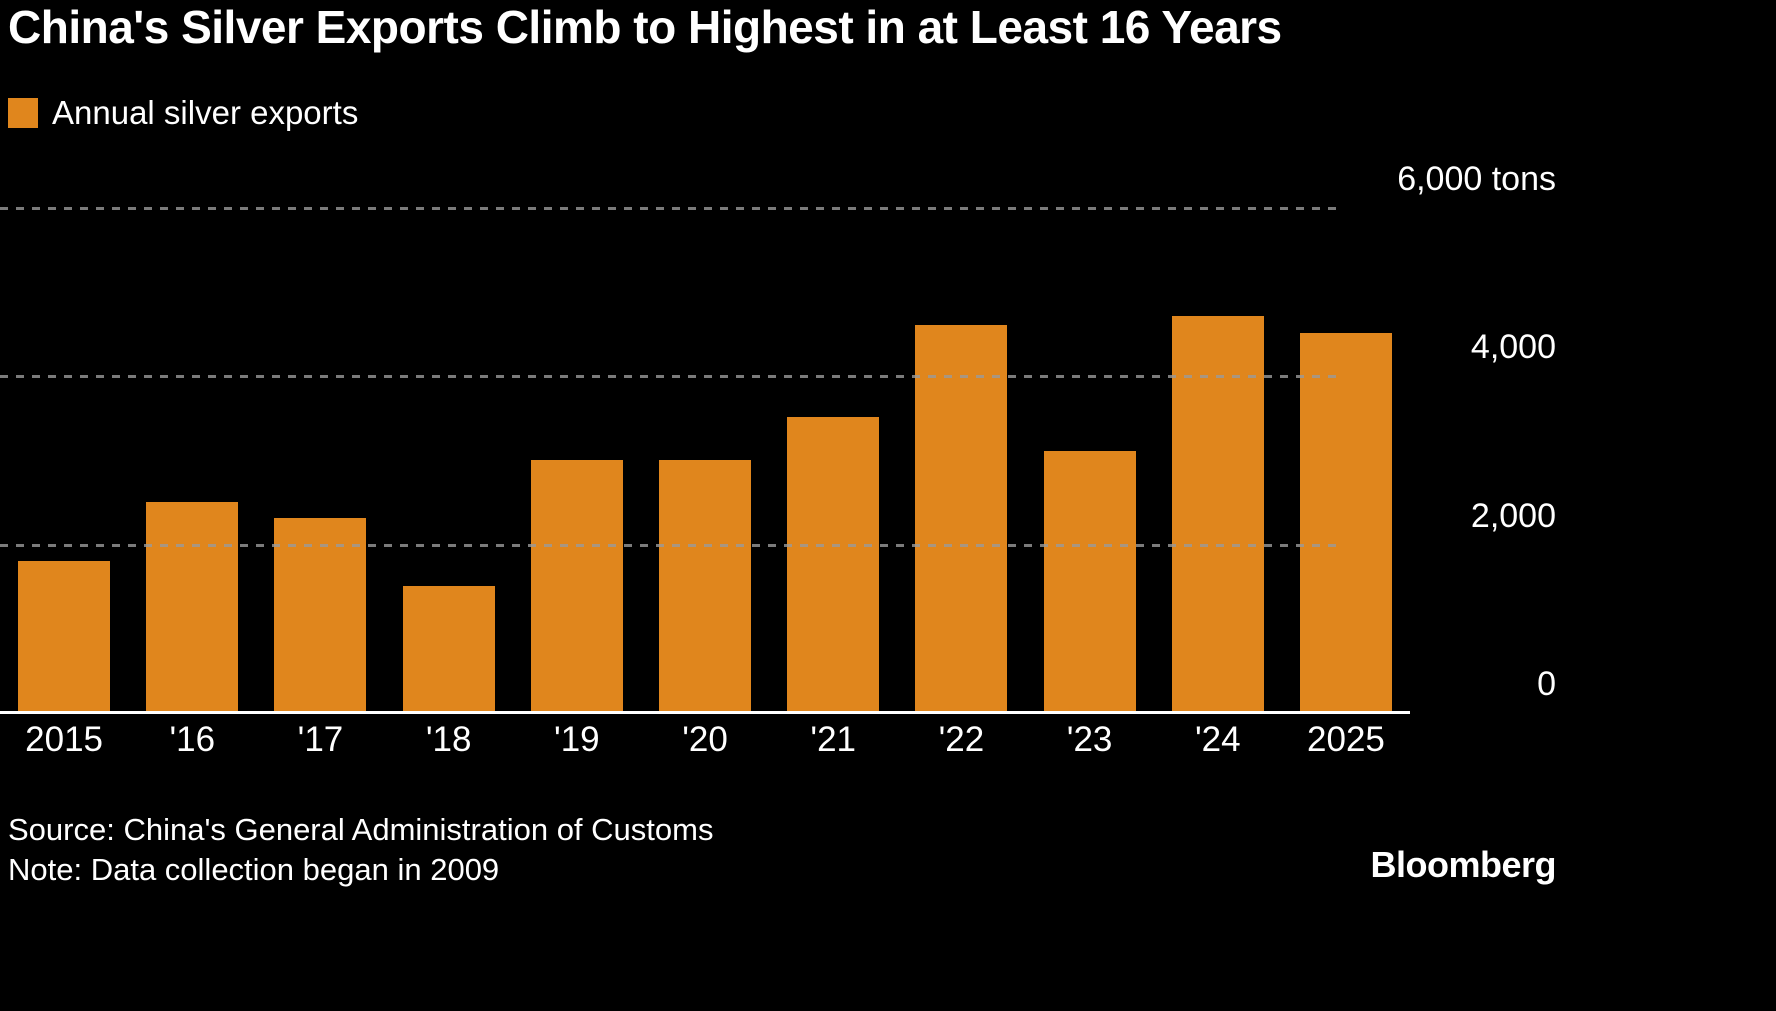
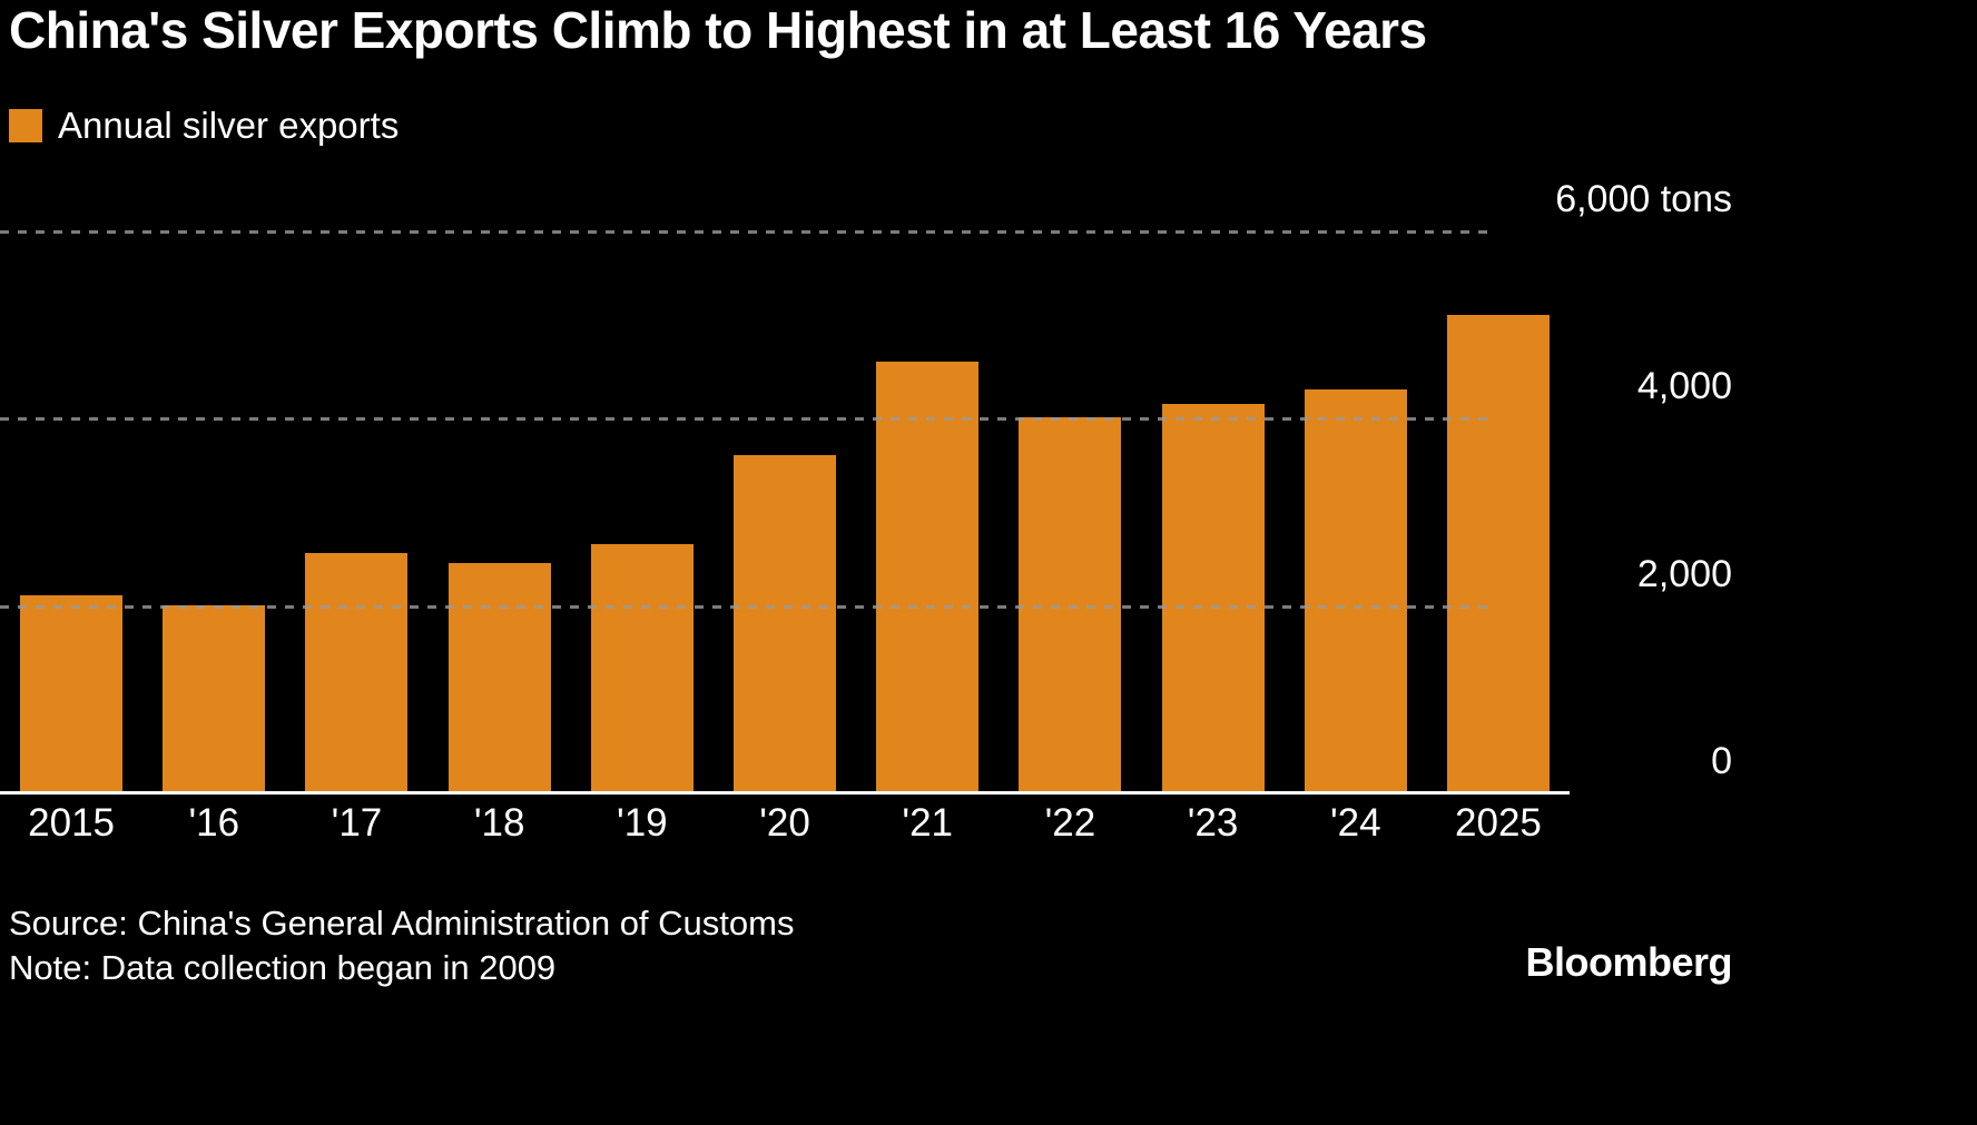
2015: 1800 -> 2100
'16: 2500 -> 2000
'17: 2300 -> 2600
'18: 1500 -> 2400
'19: 3000 -> 2600
'20: 3000 -> 3600
'21: 3500 -> 4600
'22: 4600 -> 4000
'23: 3100 -> 4200
'24: 4700 -> 4300
2025: 4500 -> 5100
